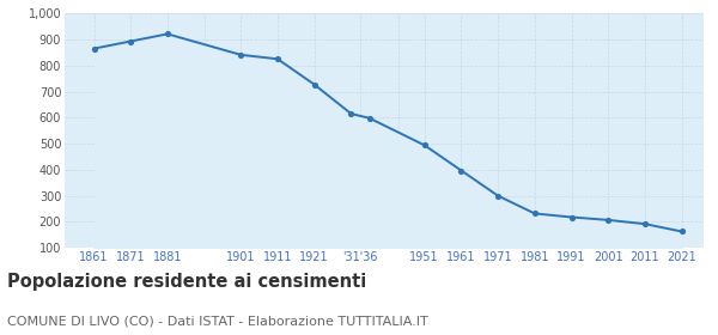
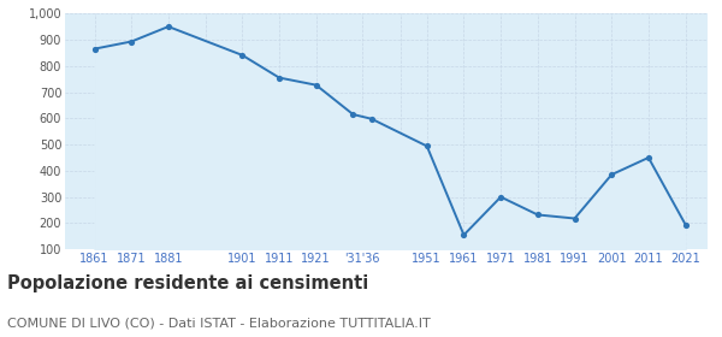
1881: 921 -> 950
1911: 825 -> 755
1961: 397 -> 155
2001: 207 -> 385
2011: 192 -> 450
2021: 163 -> 195
